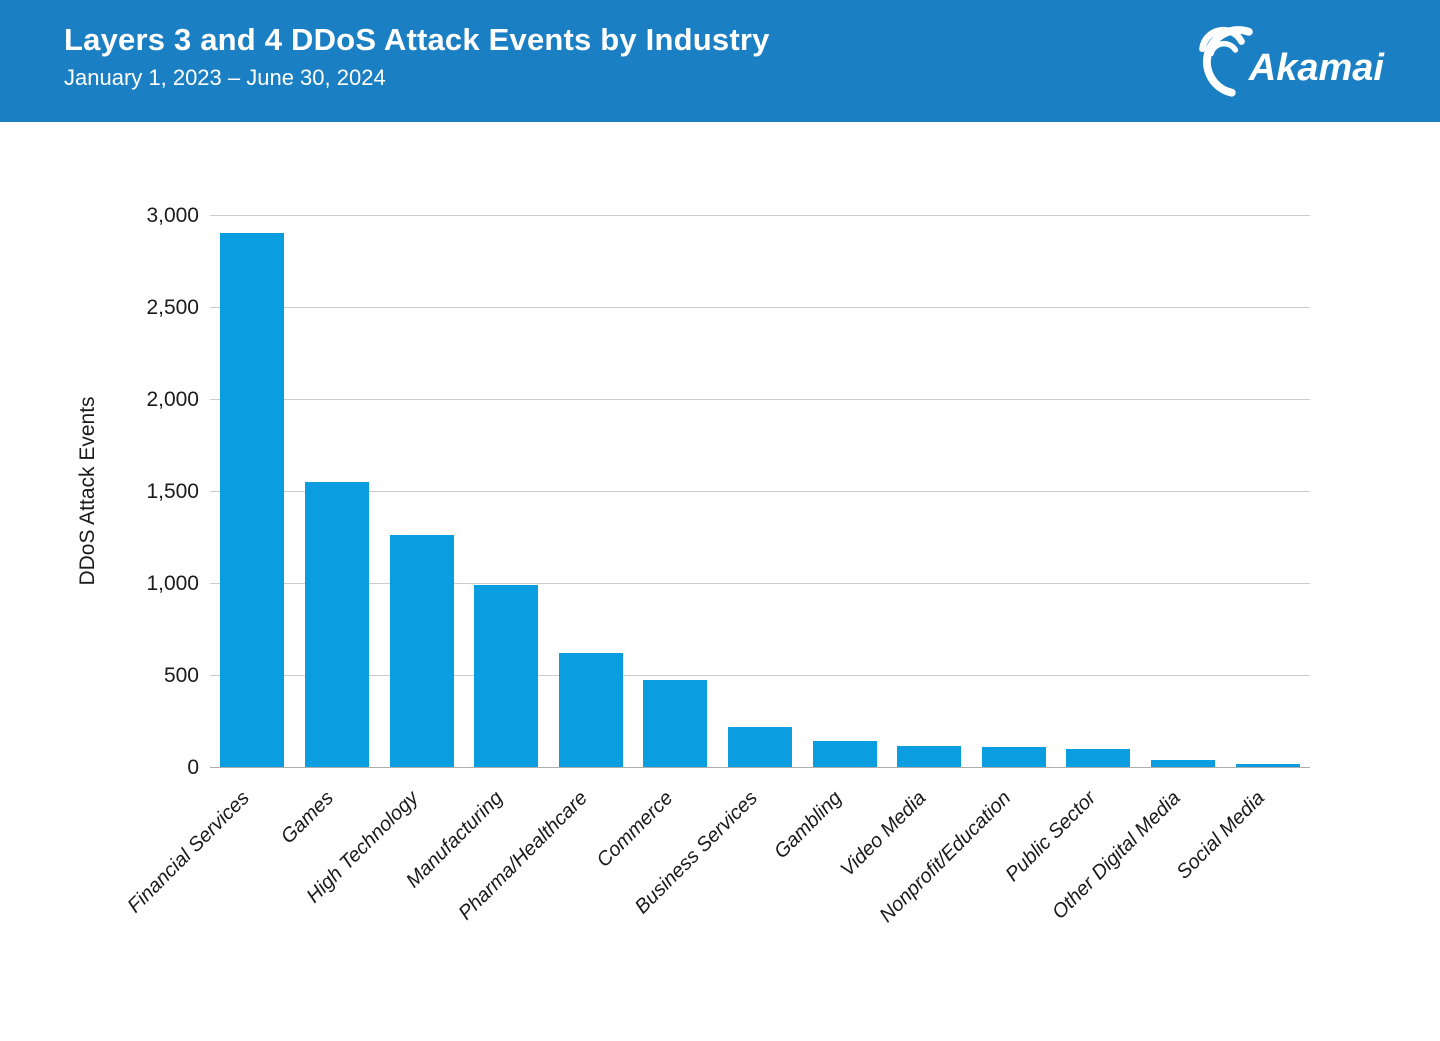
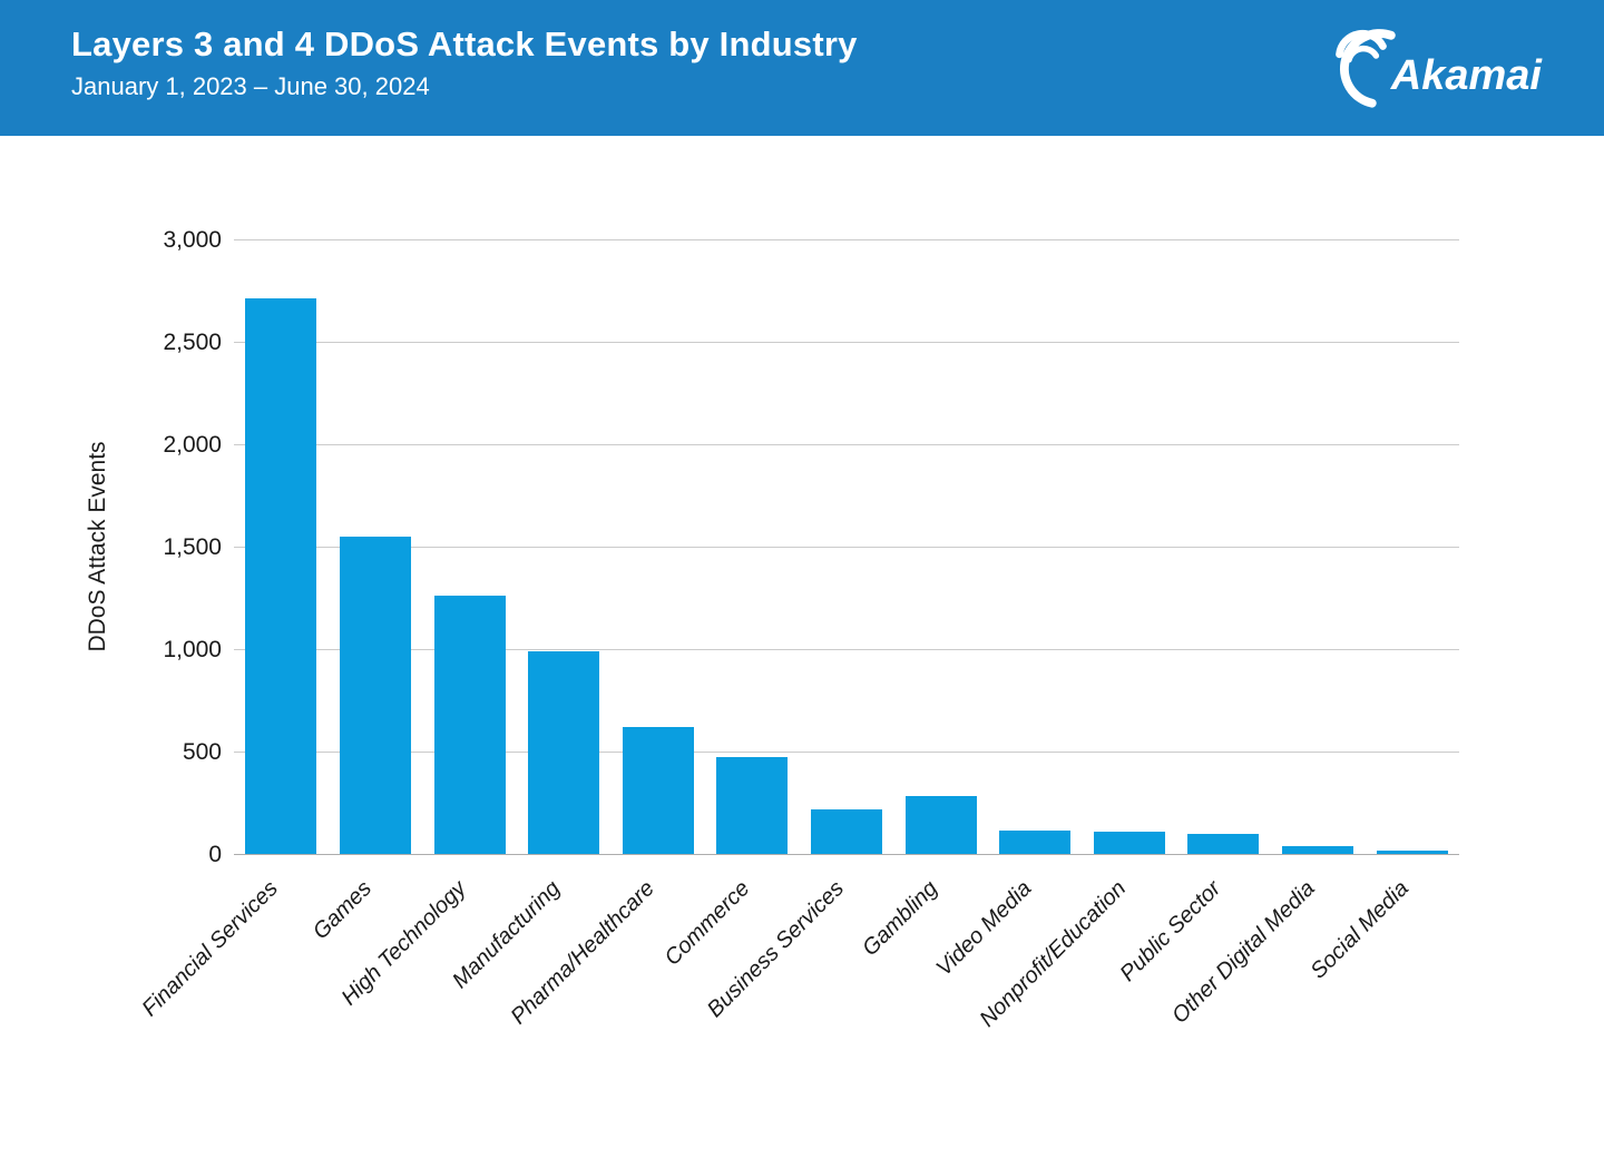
Financial Services: 2900 -> 2710
Gambling: 140 -> 280
